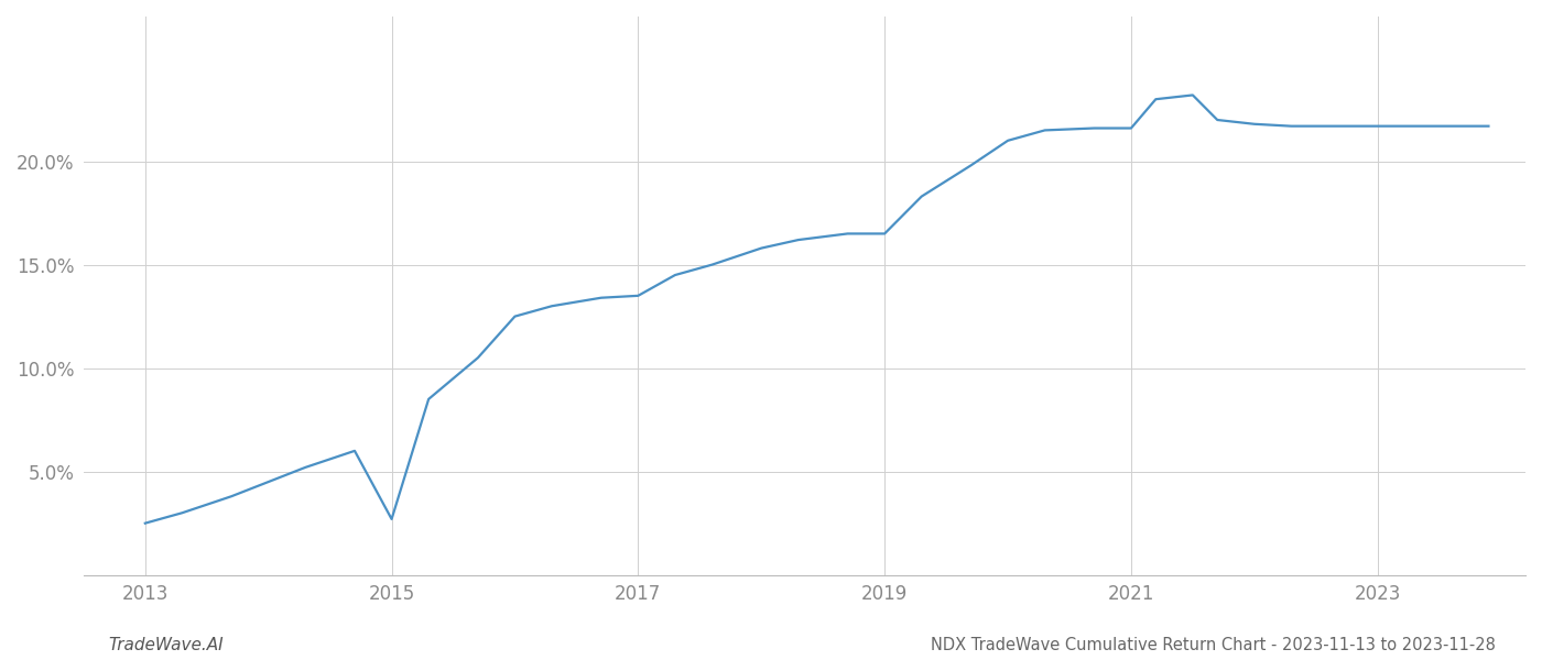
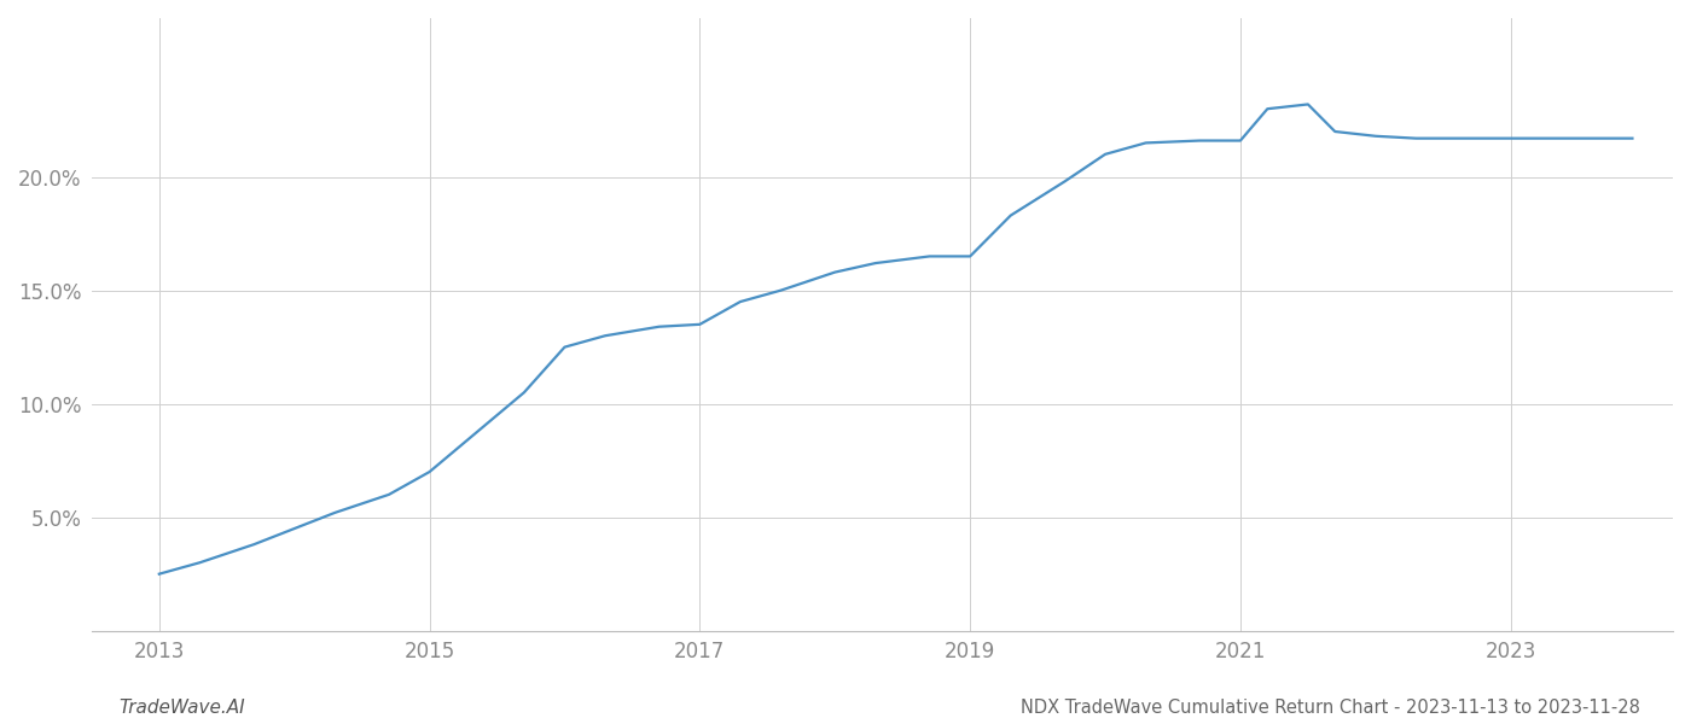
2015: 2.7% -> 7.0%
